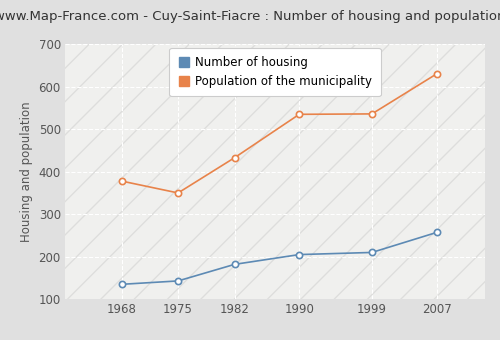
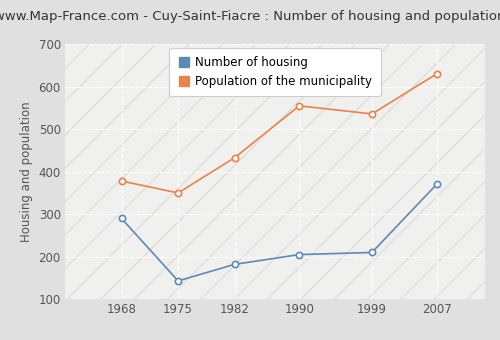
Number of housing/1968: 135 -> 290
Population of the municipality/1990: 535 -> 555
Number of housing/2007: 257 -> 370
